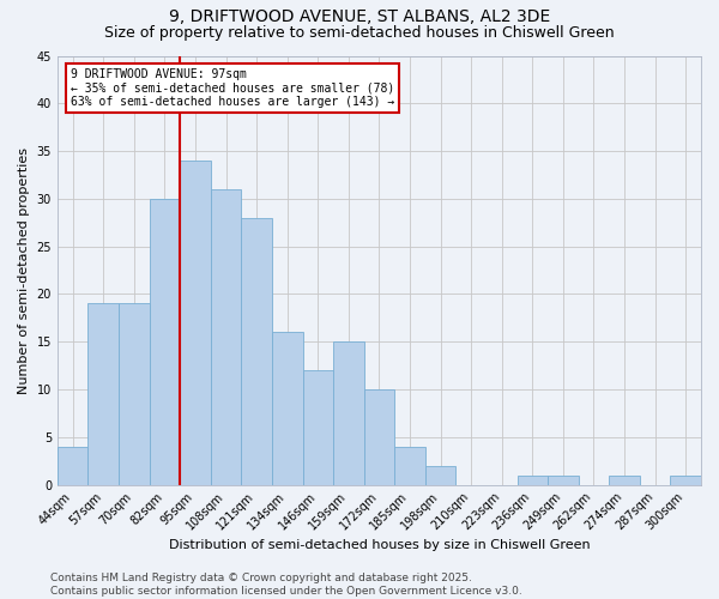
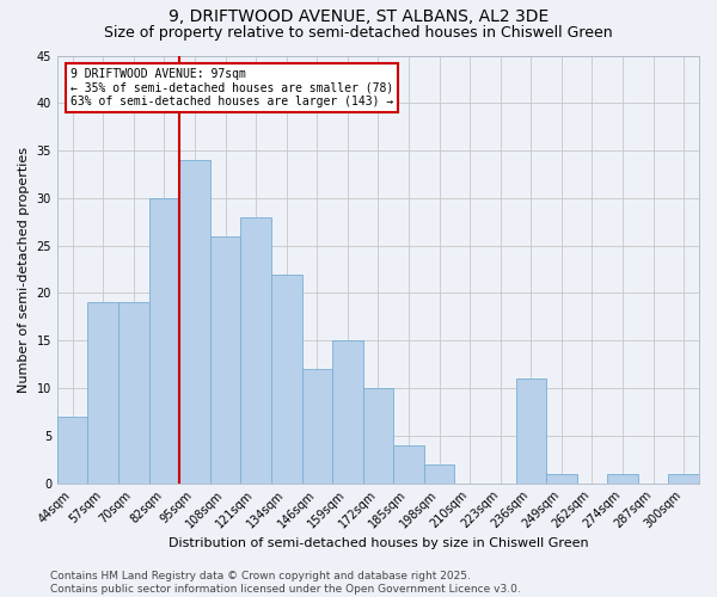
44sqm: 4 -> 7
108sqm: 31 -> 26
134sqm: 16 -> 22
236sqm: 1 -> 11
